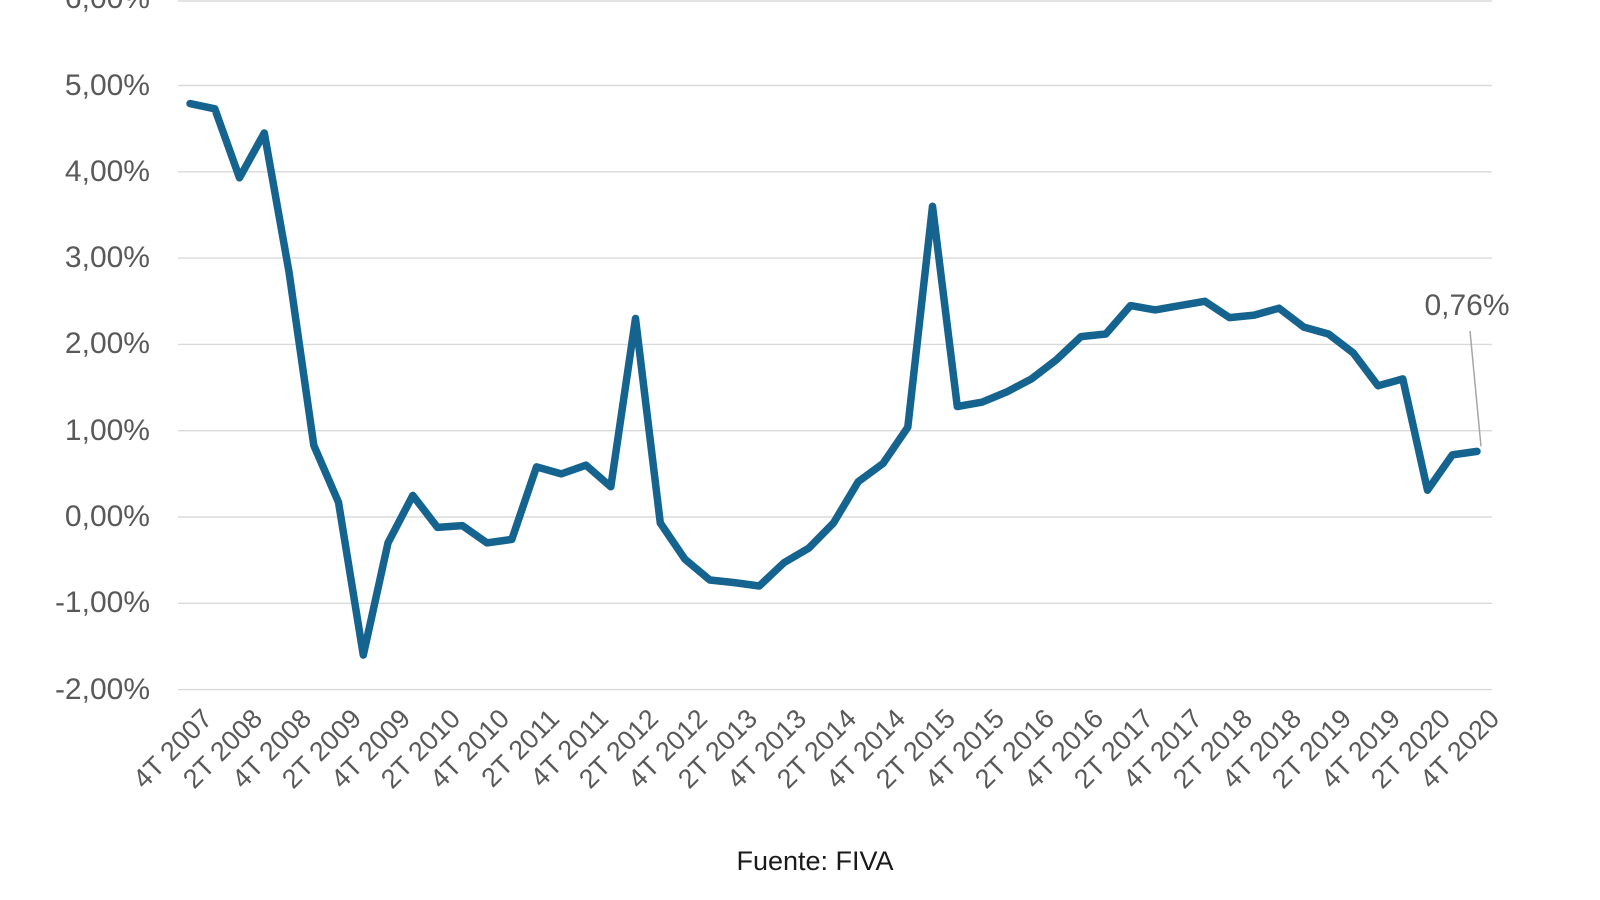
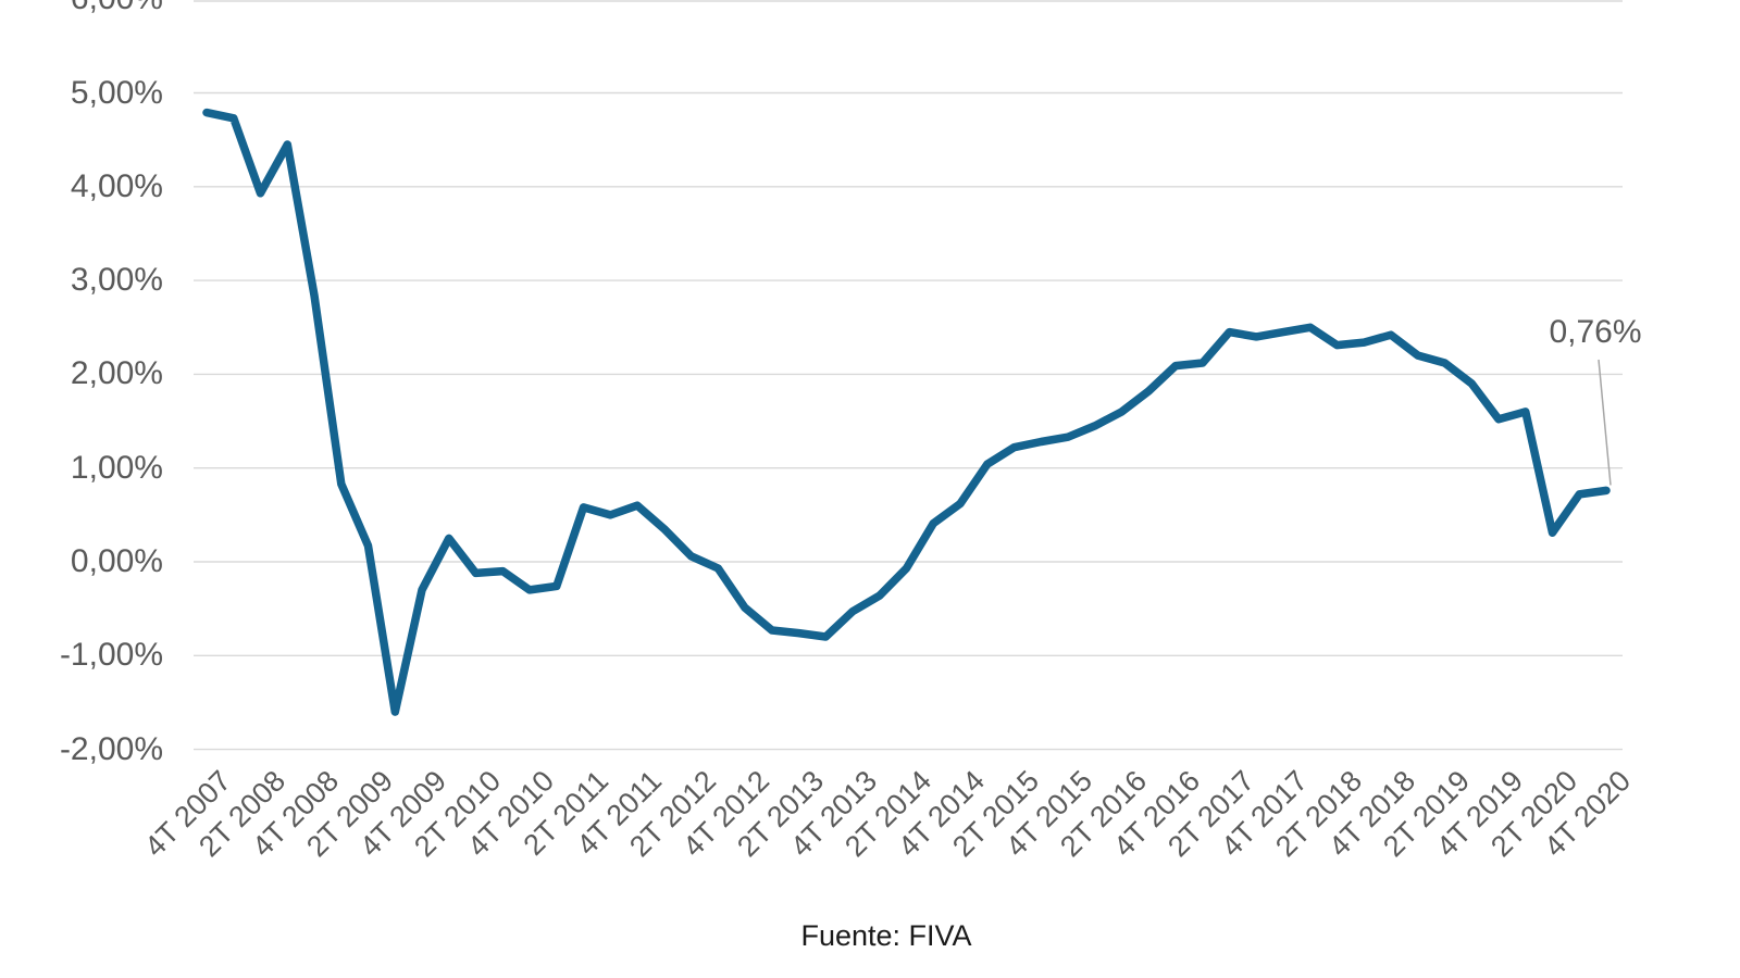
2T 2012: 2,3% -> 0,1%
2T 2015: 3,6% -> 1,2%
